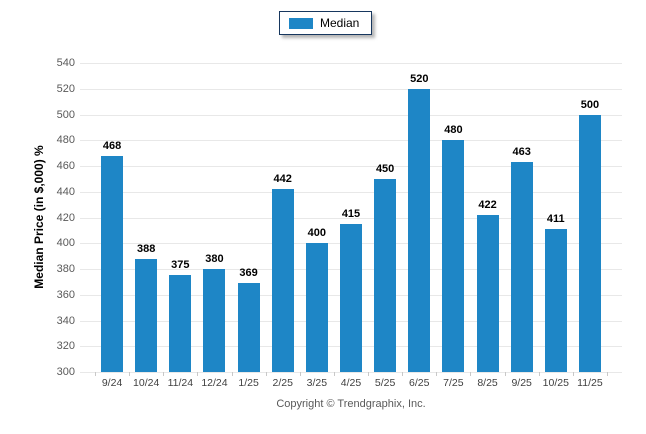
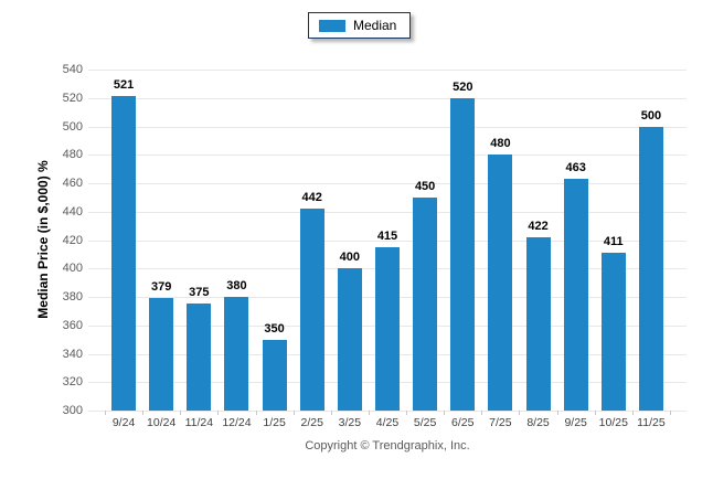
9/24: 468 -> 521
10/24: 388 -> 379
1/25: 369 -> 350
